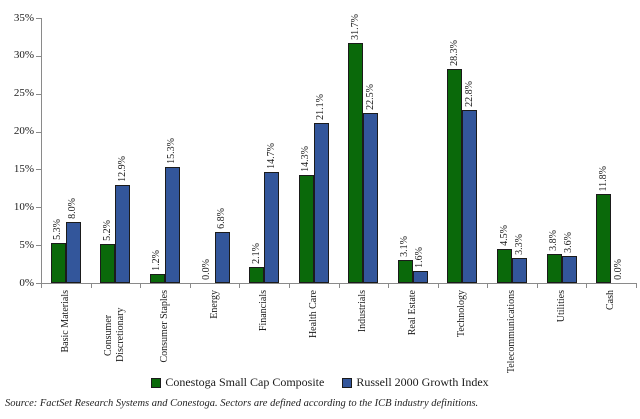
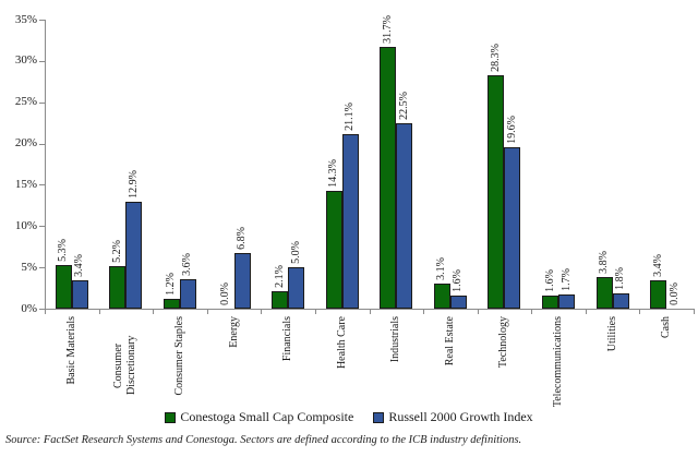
Russell 2000 Growth Index/Basic Materials: 8.0% -> 3.4%
Russell 2000 Growth Index/Consumer Staples: 15.3% -> 3.6%
Russell 2000 Growth Index/Financials: 14.7% -> 5.0%
Russell 2000 Growth Index/Technology: 22.8% -> 19.6%
Conestoga Small Cap Composite/Telecommunications: 4.5% -> 1.6%
Russell 2000 Growth Index/Telecommunications: 3.3% -> 1.7%
Russell 2000 Growth Index/Utilities: 3.6% -> 1.8%
Conestoga Small Cap Composite/Cash: 11.8% -> 3.4%
